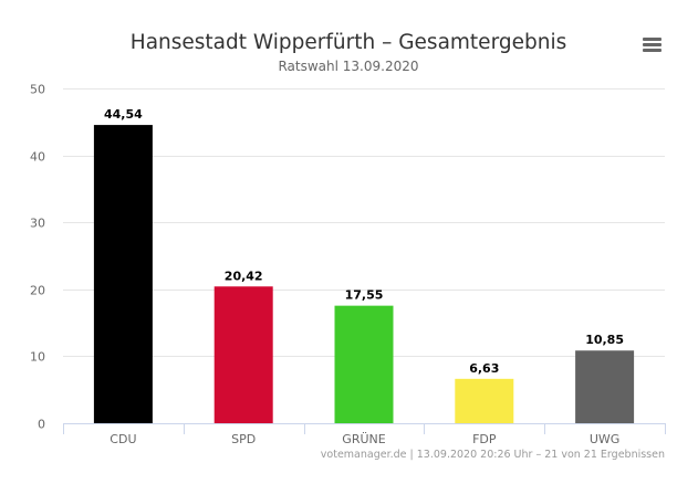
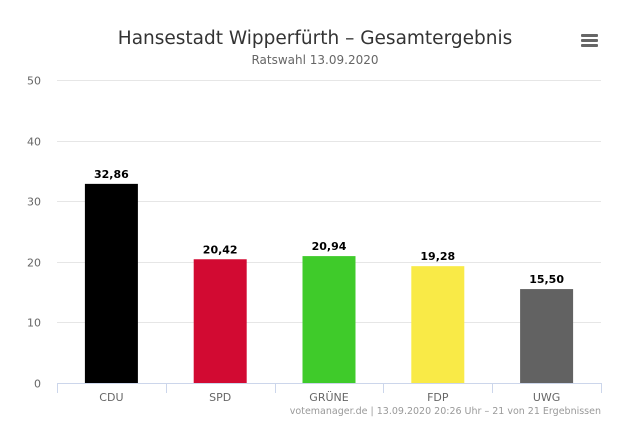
CDU: 44,54 -> 32,86
GRÜNE: 17,55 -> 20,94
FDP: 6,63 -> 19,28
UWG: 10,85 -> 15,50
